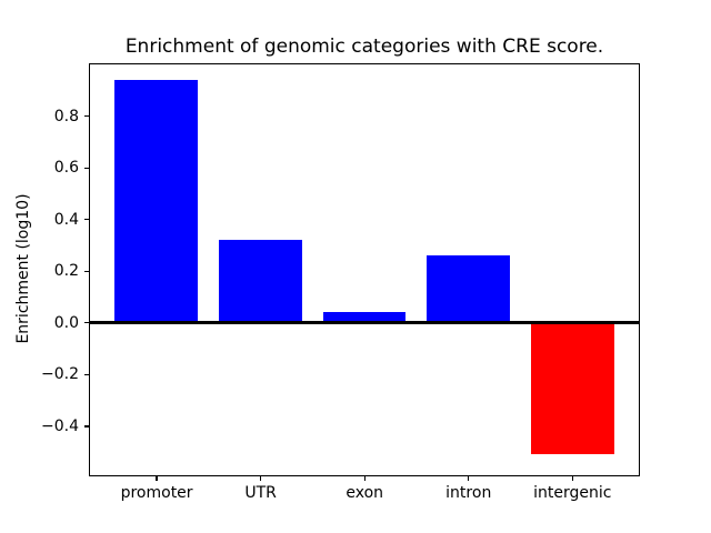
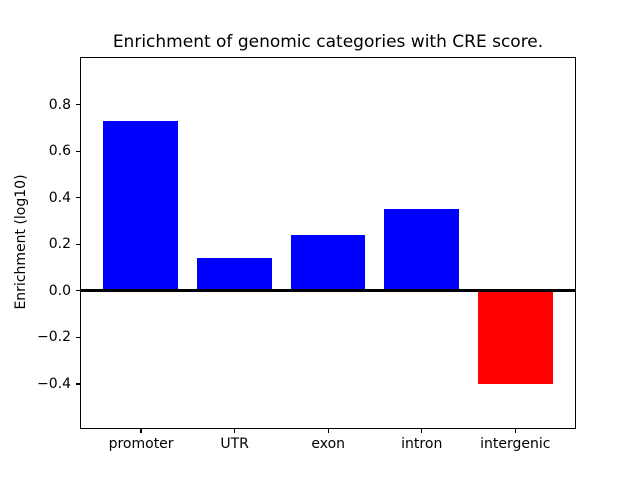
promoter: 0.94 -> 0.73
UTR: 0.32 -> 0.14
exon: 0.04 -> 0.24
intron: 0.26 -> 0.35
intergenic: -0.51 -> -0.40
